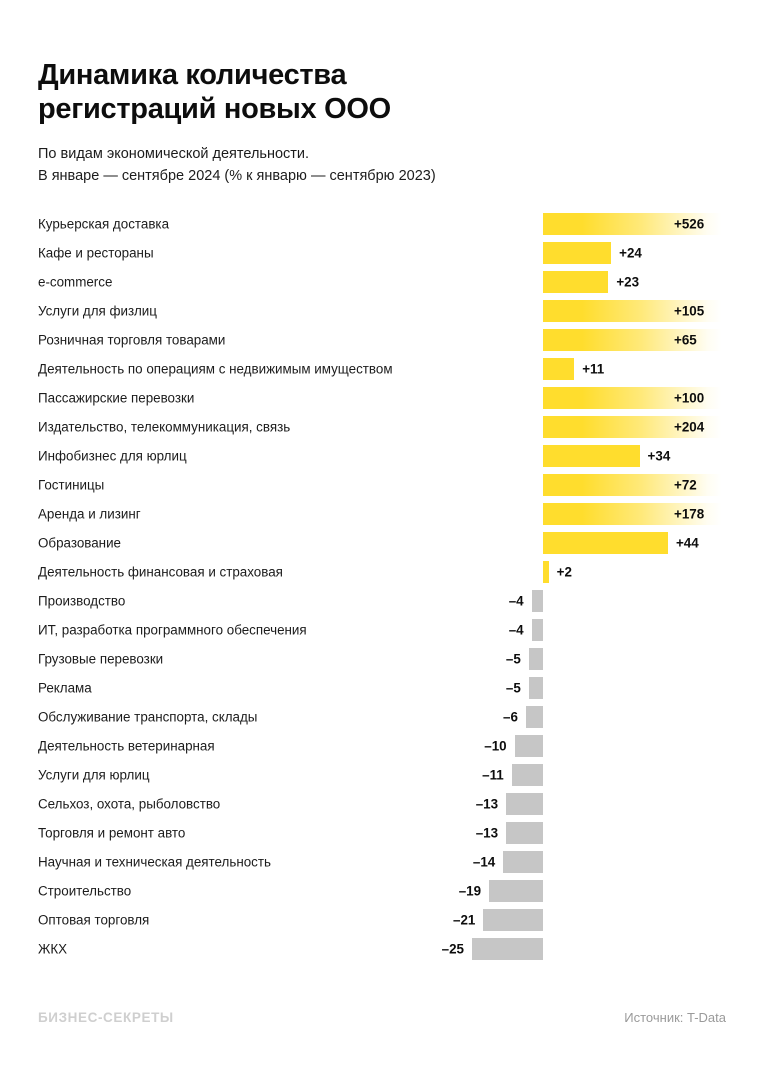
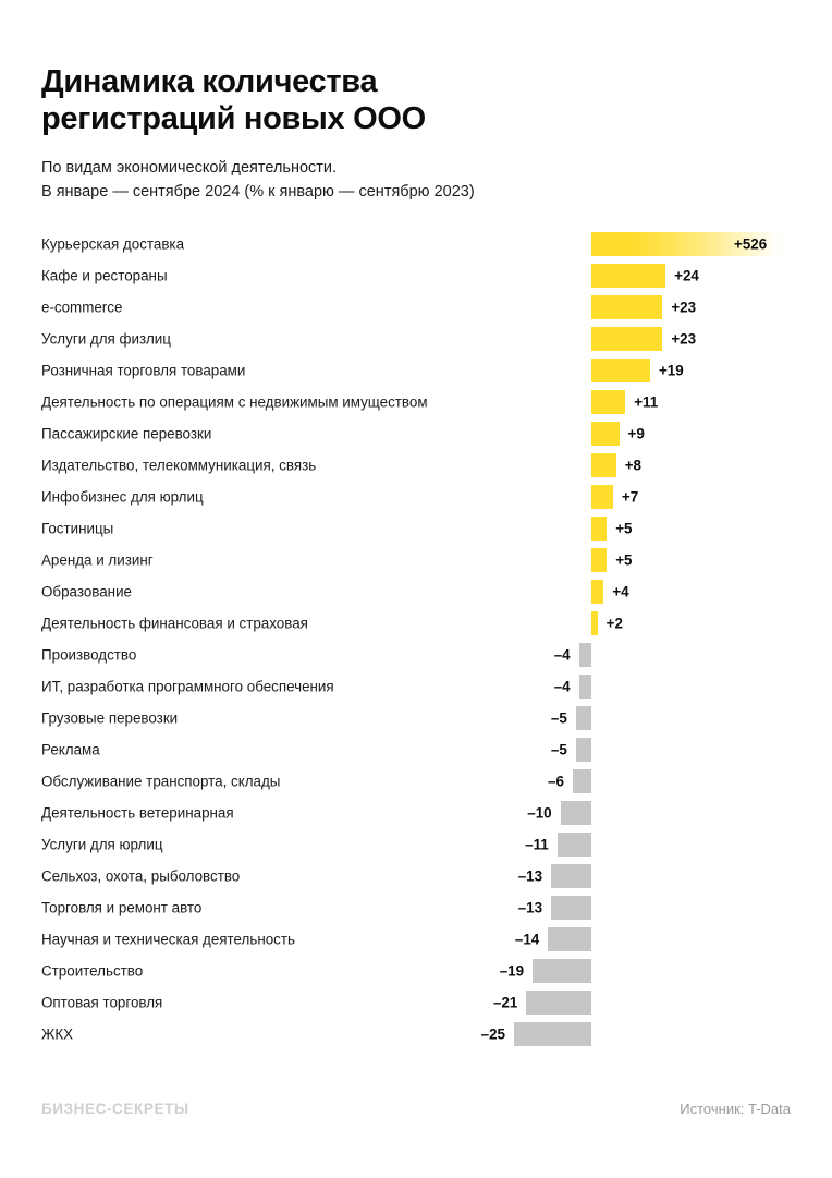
Услуги для физлиц: +105 -> +23
Розничная торговля товарами: +65 -> +19
Пассажирские перевозки: +100 -> +9
Издательство, телекоммуникация, связь: +204 -> +8
Инфобизнес для юрлиц: +34 -> +7
Гостиницы: +72 -> +5
Аренда и лизинг: +178 -> +5
Образование: +44 -> +4
